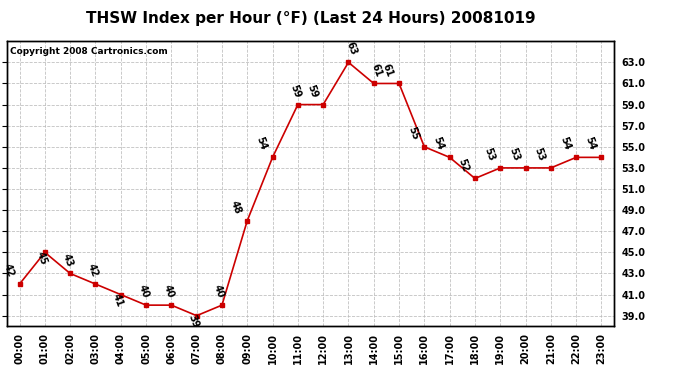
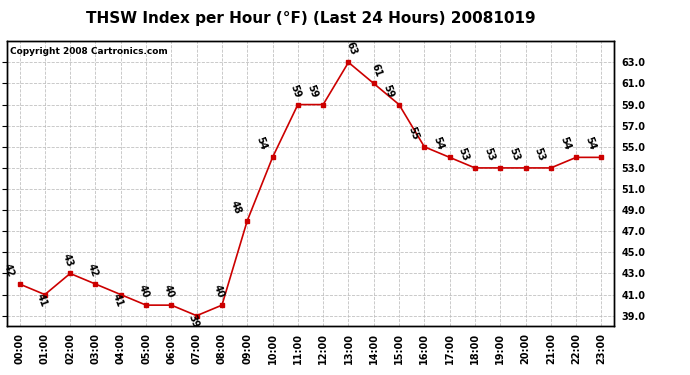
01:00: 45 -> 41
15:00: 61 -> 59
18:00: 52 -> 53
